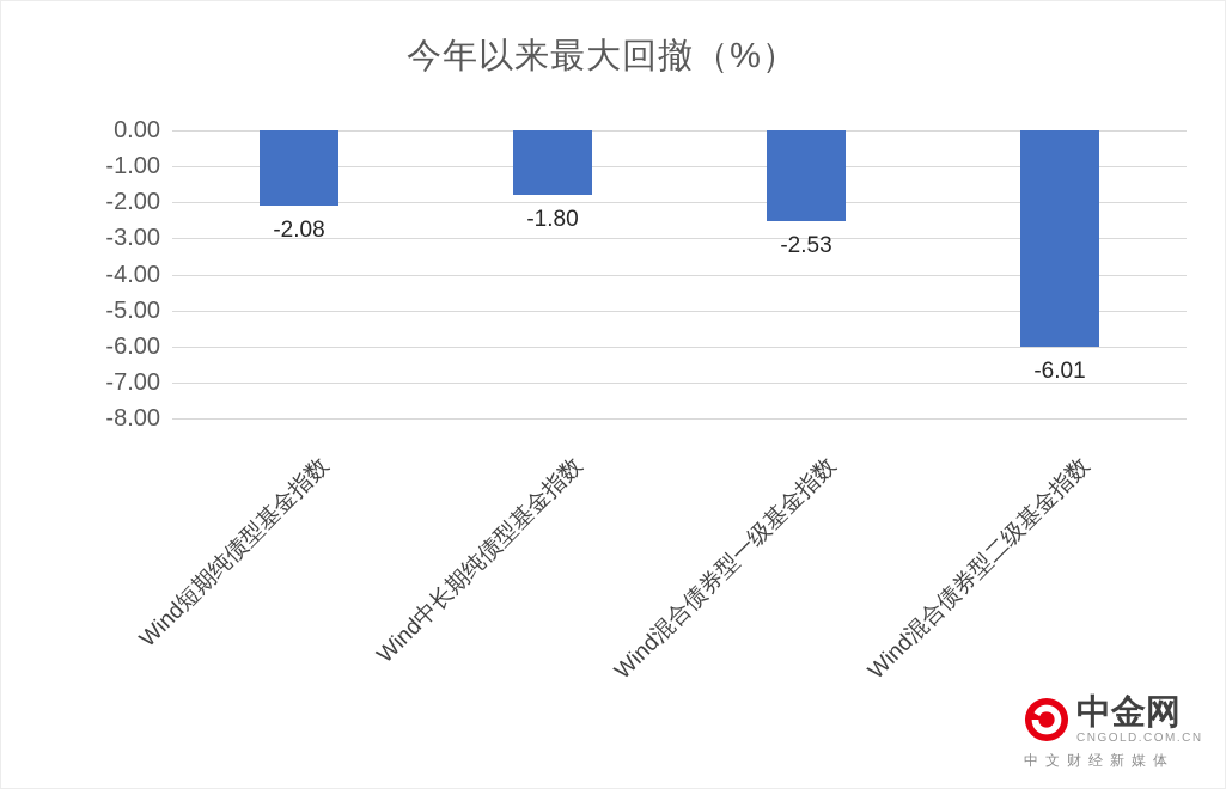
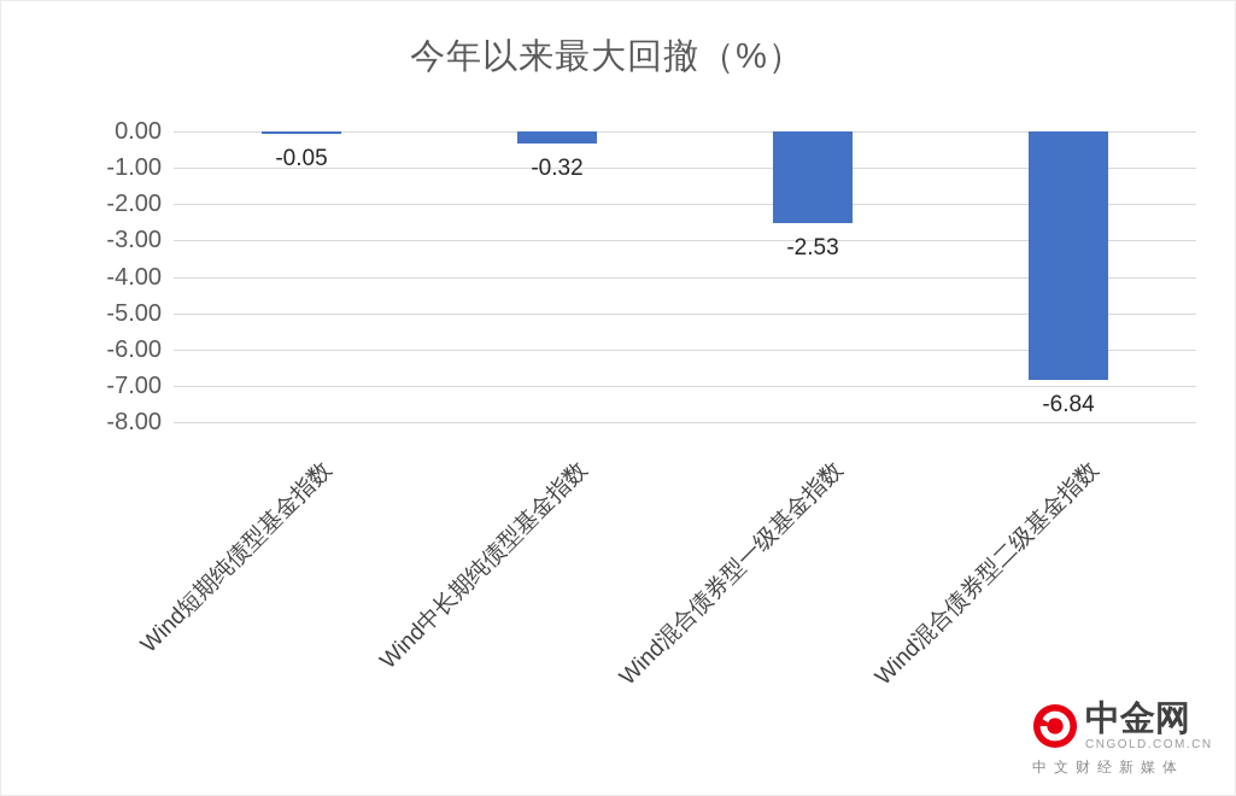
Wind短期纯债型基金指数: -2.08 -> -0.05
Wind中长期纯债型基金指数: -1.80 -> -0.32
Wind混合债券型二级基金指数: -6.01 -> -6.84
